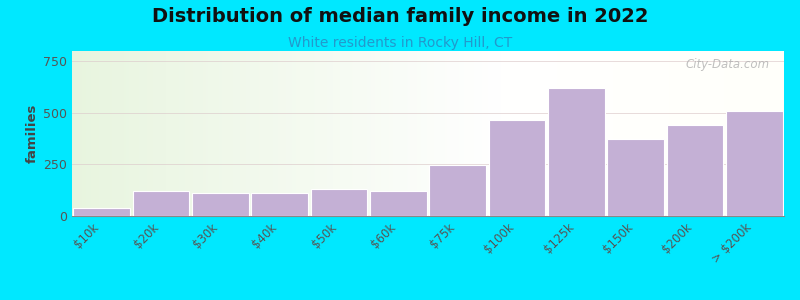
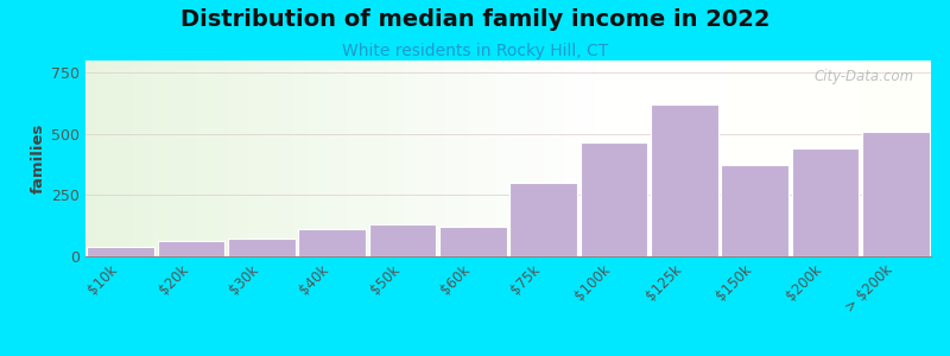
$20k: 120 -> 65
$30k: 110 -> 75
$75k: 245 -> 300
